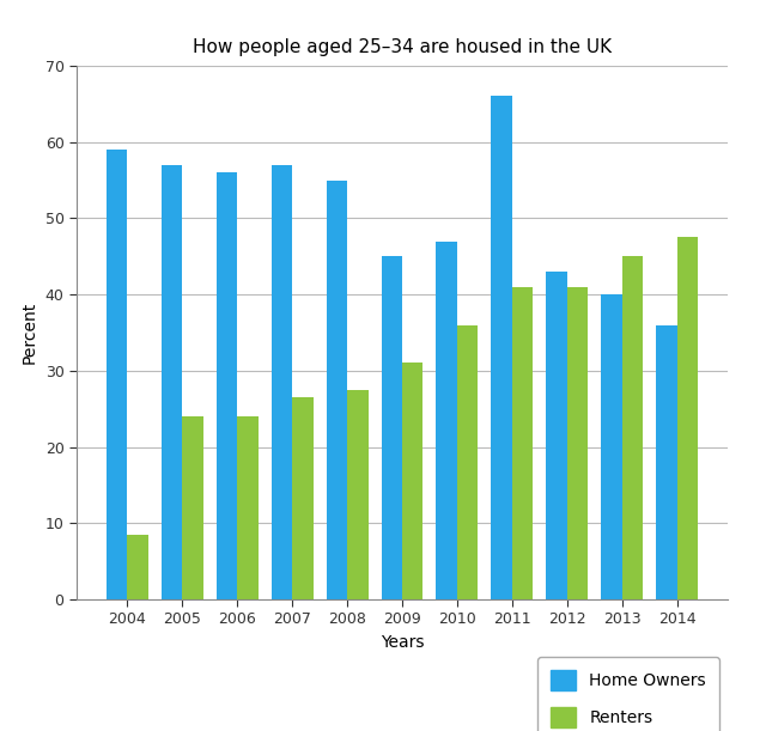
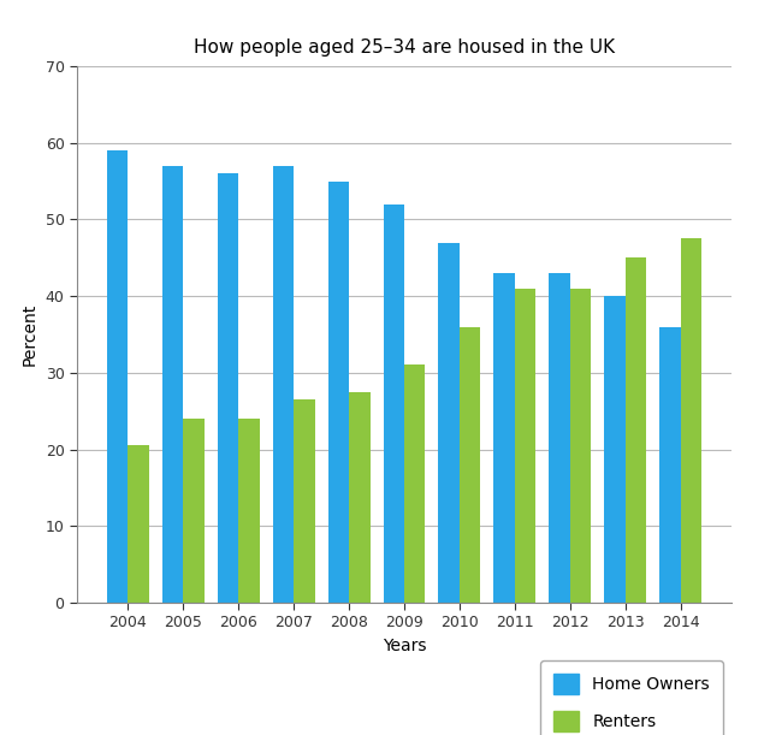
Renters/2004: 8.4 -> 20.5
Home Owners/2009: 45 -> 52
Home Owners/2011: 66 -> 43
